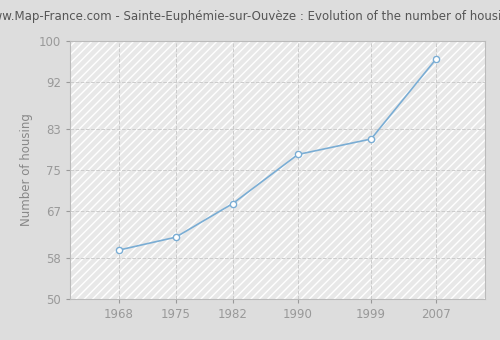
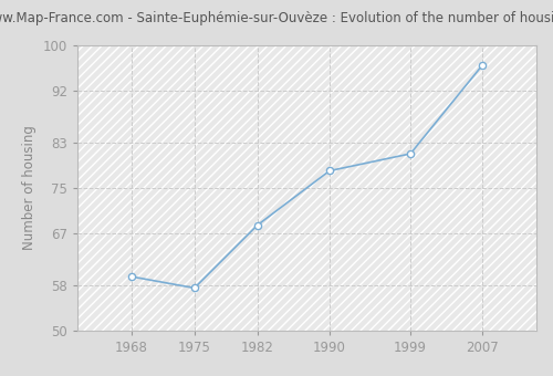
1975: 62.0 -> 57.5
